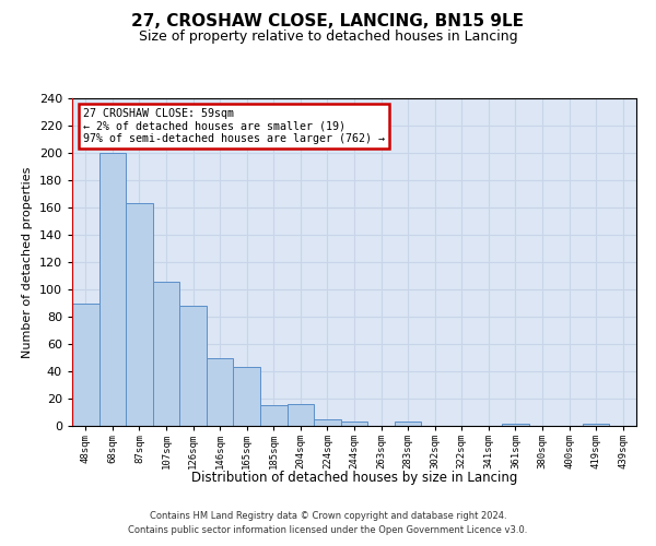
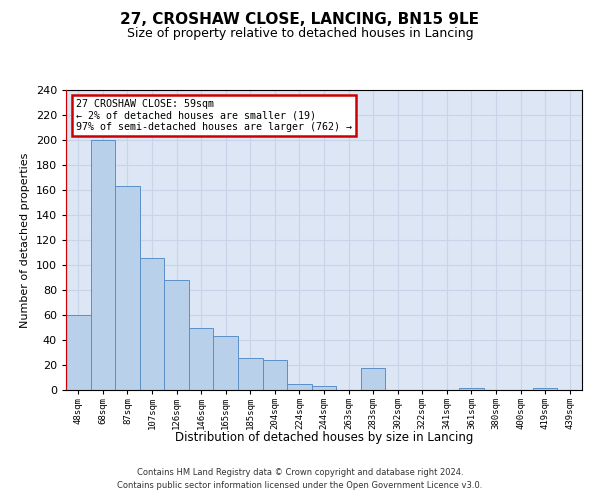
48sqm: 90 -> 60
185sqm: 15 -> 26
204sqm: 16 -> 24
283sqm: 3 -> 18
